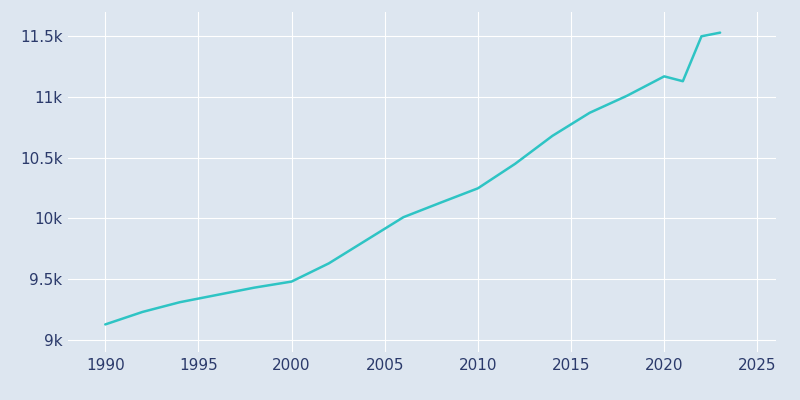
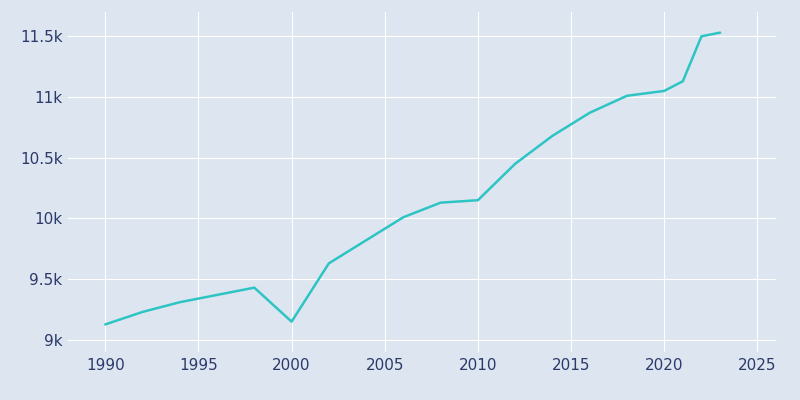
2000: 9.48k -> 9.15k
2010: 10.25k -> 10.15k
2020: 11.17k -> 11.05k
